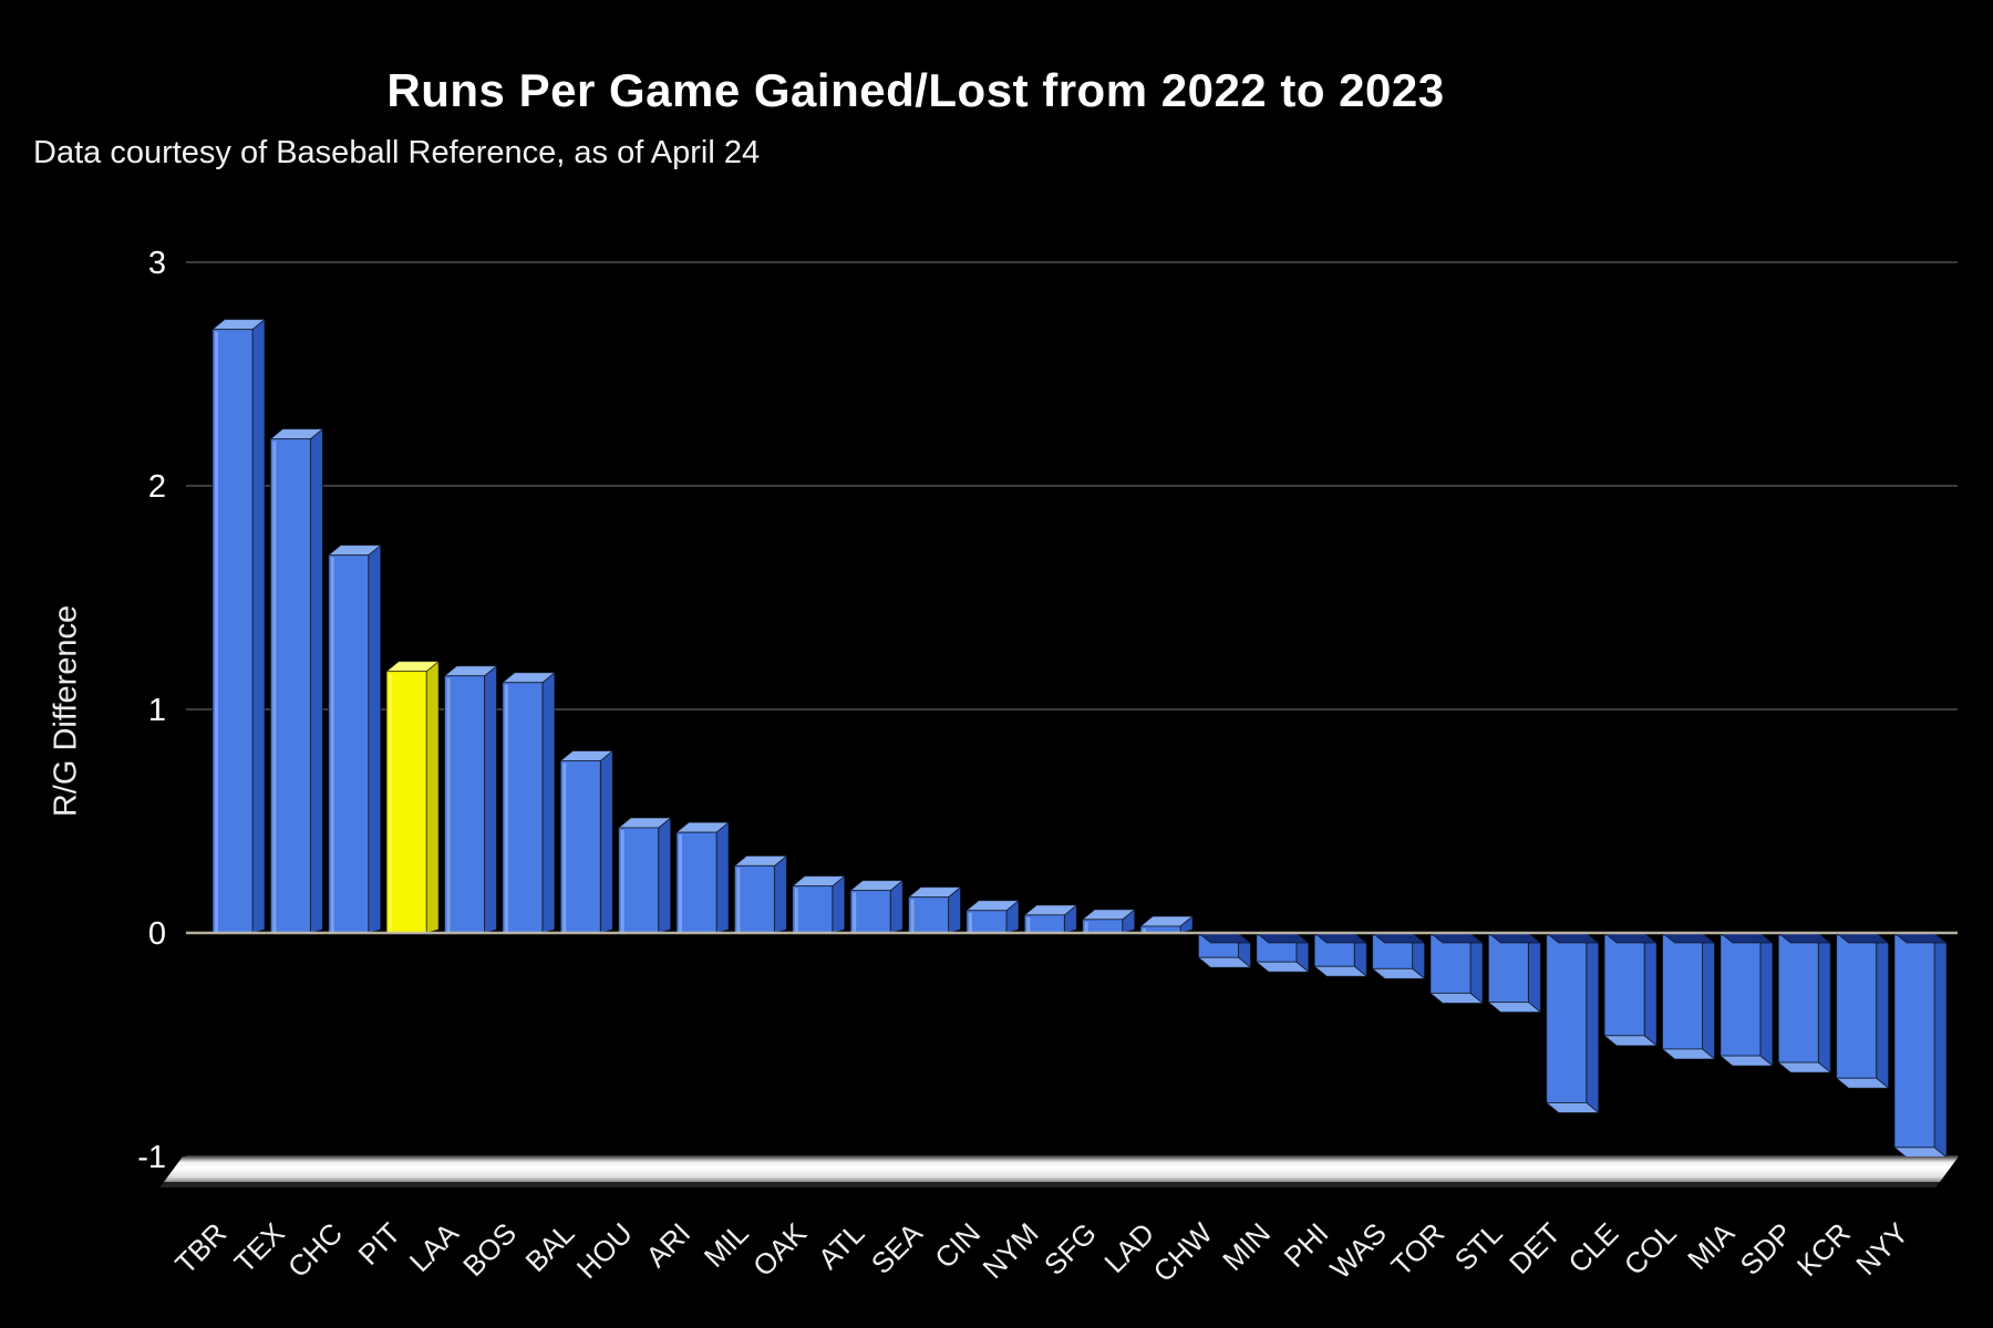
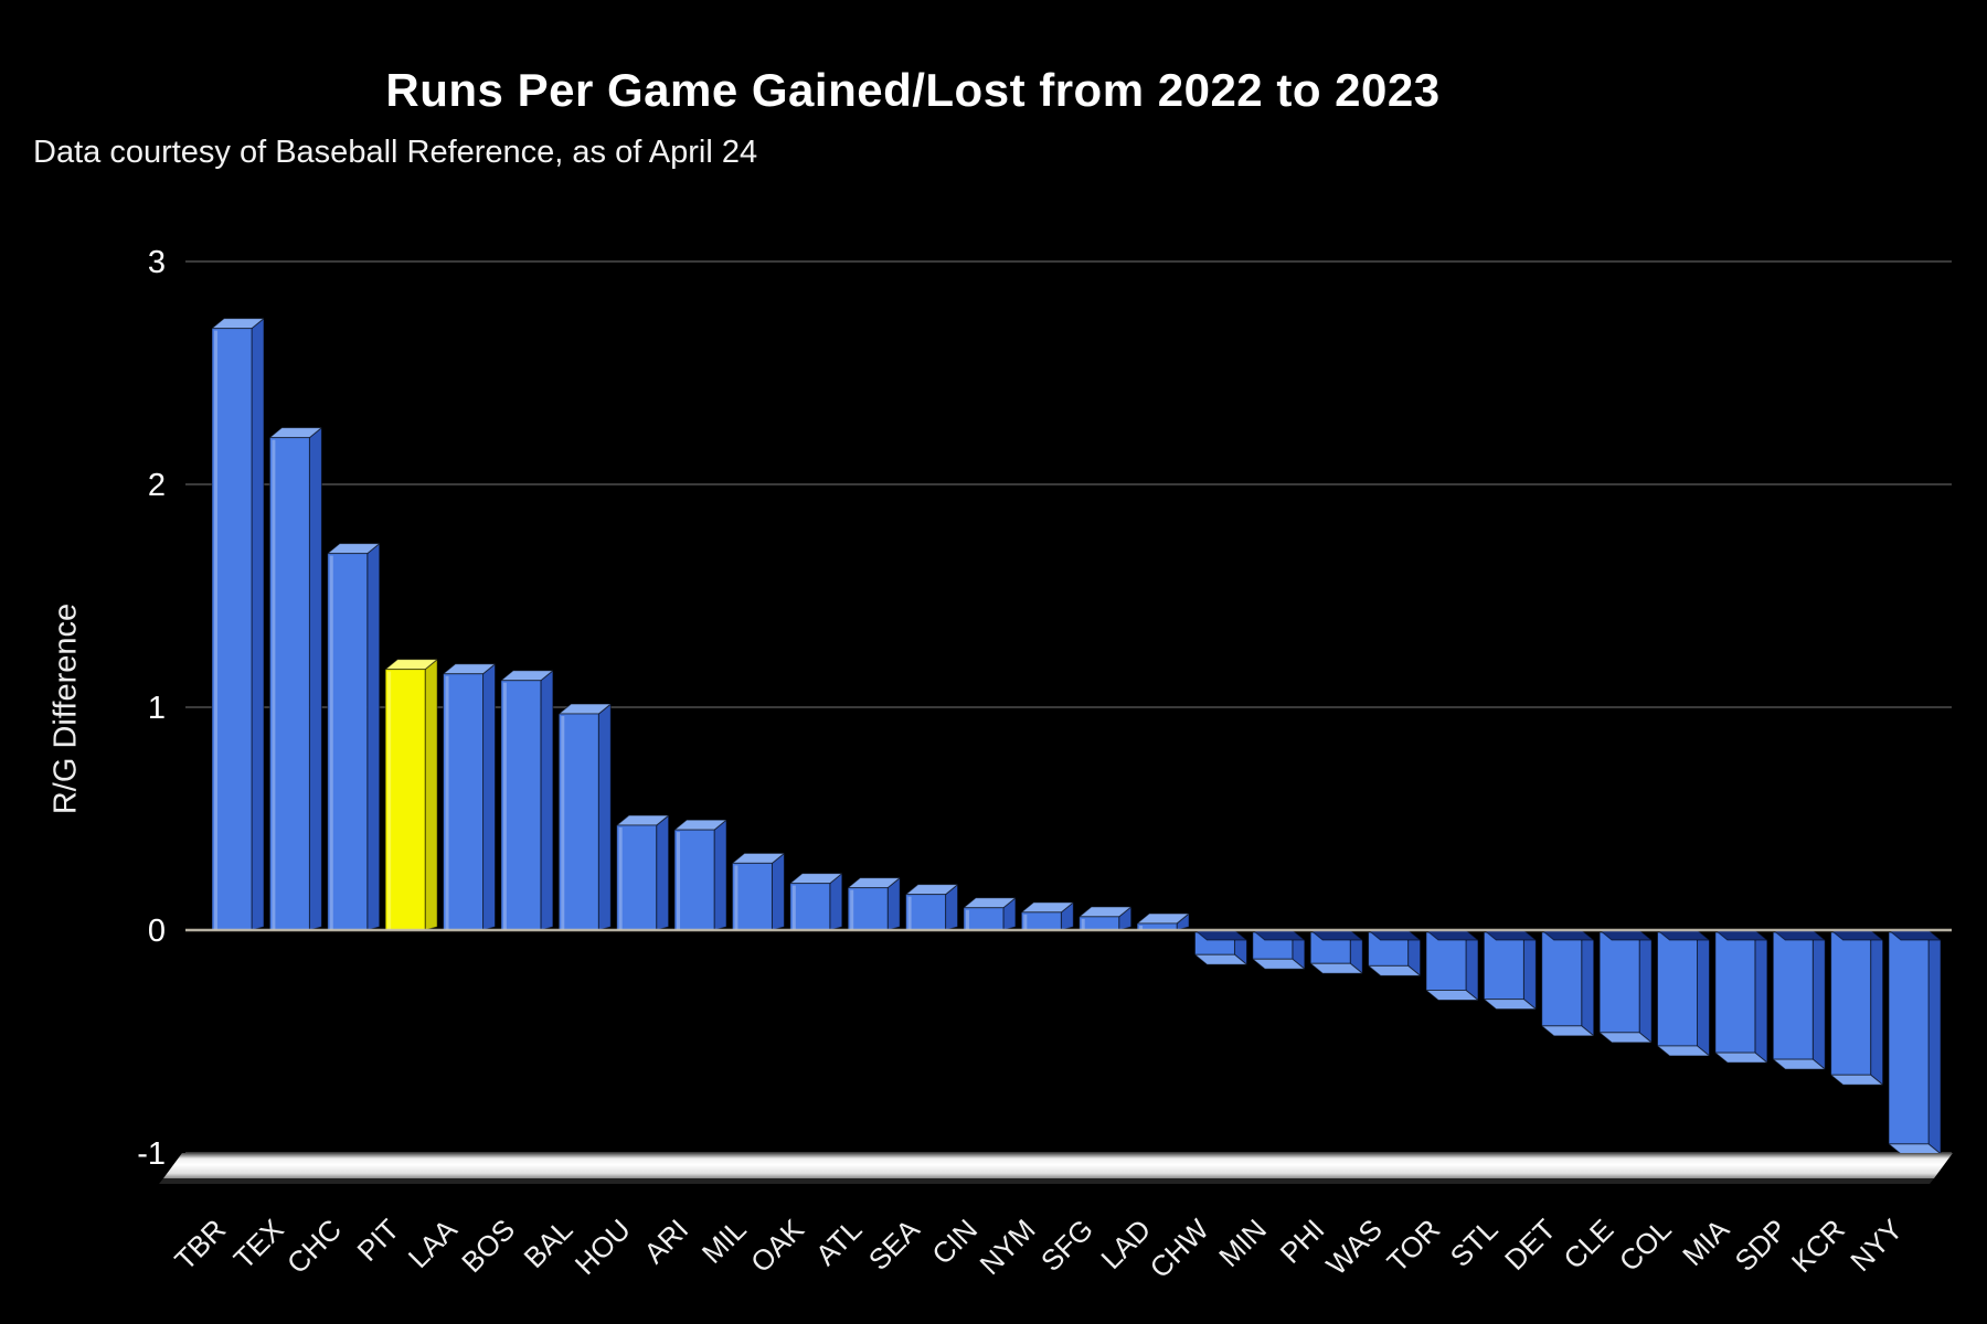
BAL: 0.77 -> 0.97
DET: -0.76 -> -0.43
